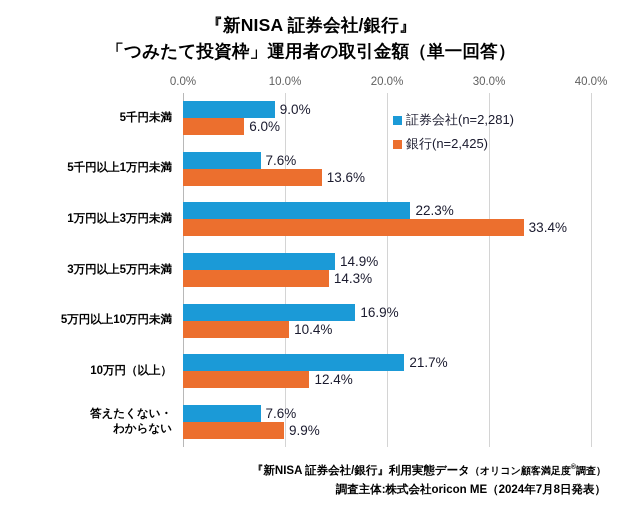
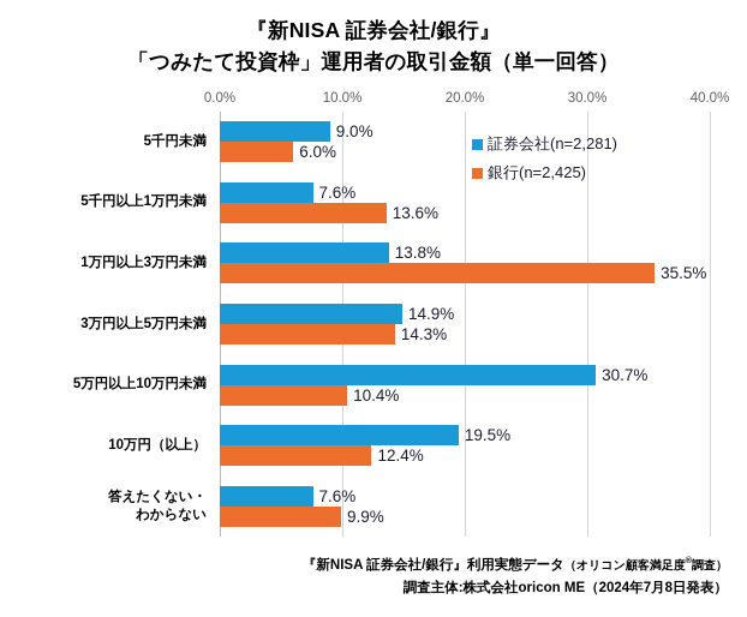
証券会社(n=2,281)/1万円以上3万円未満: 22.3% -> 13.8%
銀行(n=2,425)/1万円以上3万円未満: 33.4% -> 35.5%
証券会社(n=2,281)/5万円以上10万円未満: 16.9% -> 30.7%
証券会社(n=2,281)/10万円（以上）: 21.7% -> 19.5%
